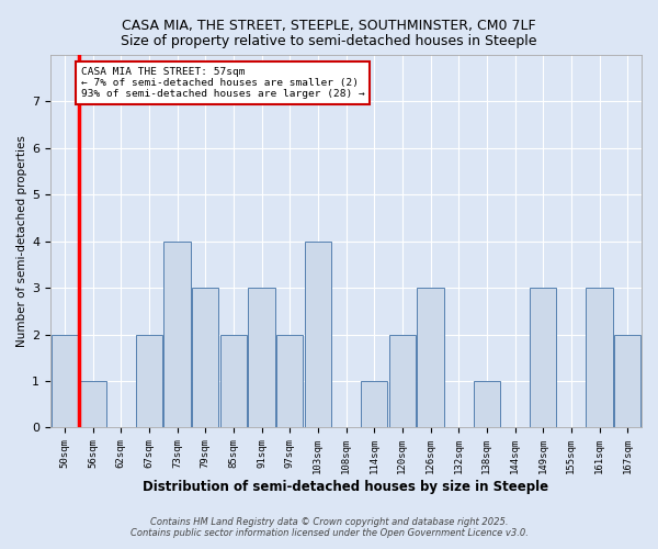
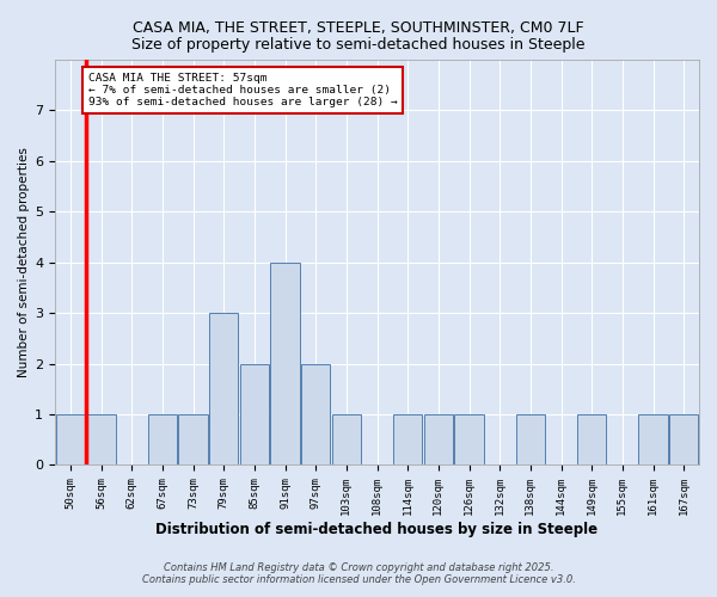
50sqm: 2 -> 1
67sqm: 2 -> 1
73sqm: 4 -> 1
91sqm: 3 -> 4
103sqm: 4 -> 1
120sqm: 2 -> 1
126sqm: 3 -> 1
149sqm: 3 -> 1
161sqm: 3 -> 1
167sqm: 2 -> 1
